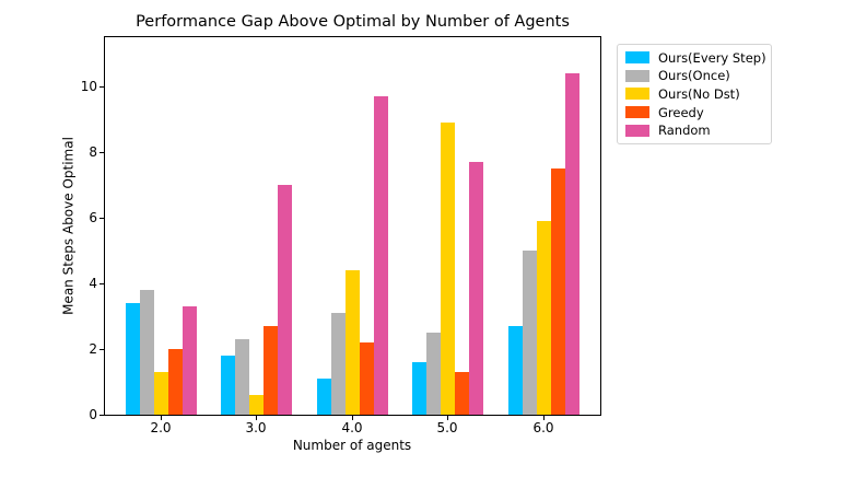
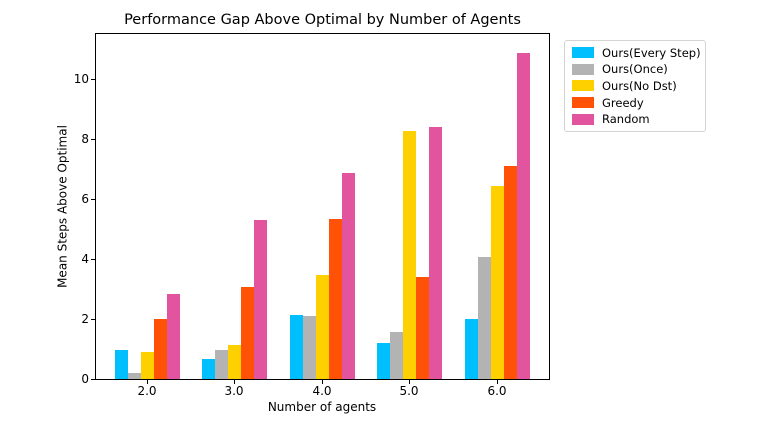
Ours(Every Step)/2.0: 3.4 -> 1.0
Ours(Once)/2.0: 3.8 -> 0.2
Ours(No Dst)/2.0: 1.3 -> 0.9
Random/2.0: 3.3 -> 2.8
Ours(Every Step)/3.0: 1.8 -> 0.7
Ours(Once)/3.0: 2.3 -> 1.0
Ours(No Dst)/3.0: 0.6 -> 1.1
Greedy/3.0: 2.7 -> 3.1
Random/3.0: 7.0 -> 5.3
Ours(Every Step)/4.0: 1.1 -> 2.1
Ours(Once)/4.0: 3.1 -> 2.1
Ours(No Dst)/4.0: 4.4 -> 3.5
Greedy/4.0: 2.2 -> 5.3
Random/4.0: 9.7 -> 6.9
Ours(Every Step)/5.0: 1.6 -> 1.2
Ours(Once)/5.0: 2.5 -> 1.6
Ours(No Dst)/5.0: 8.9 -> 8.3
Greedy/5.0: 1.3 -> 3.4
Random/5.0: 7.7 -> 8.4
Ours(Every Step)/6.0: 2.7 -> 2.0
Ours(Once)/6.0: 5.0 -> 4.1
Ours(No Dst)/6.0: 5.9 -> 6.4
Greedy/6.0: 7.5 -> 7.1
Random/6.0: 10.4 -> 10.9
